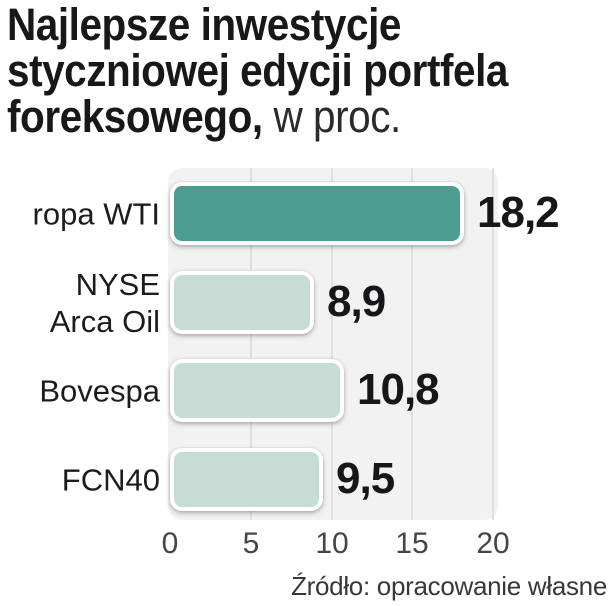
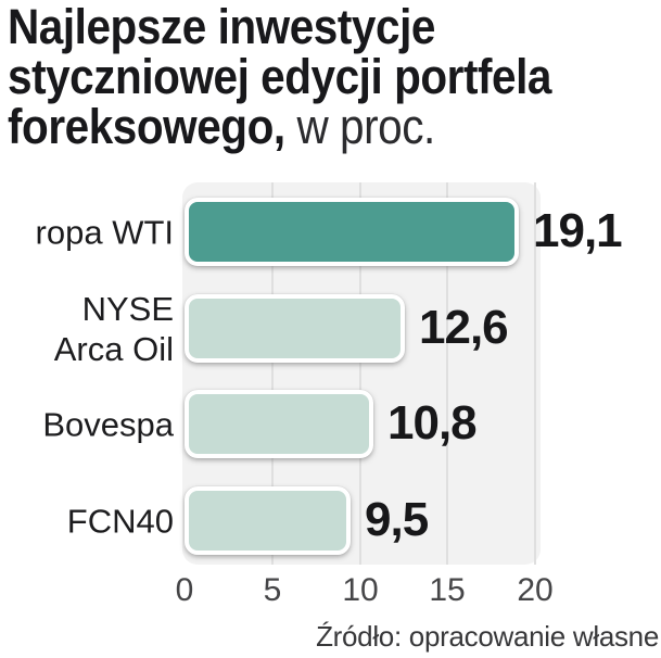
ropa WTI: 18,2 -> 19,1
NYSE Arca Oil: 8,9 -> 12,6
